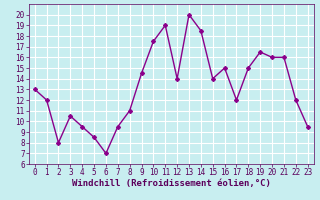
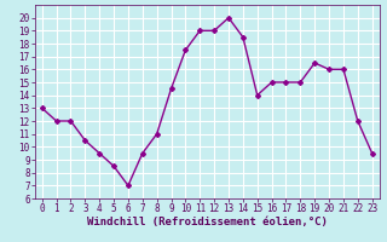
2: 8.0 -> 12.0
12: 14.0 -> 19.0
17: 12.0 -> 15.0
